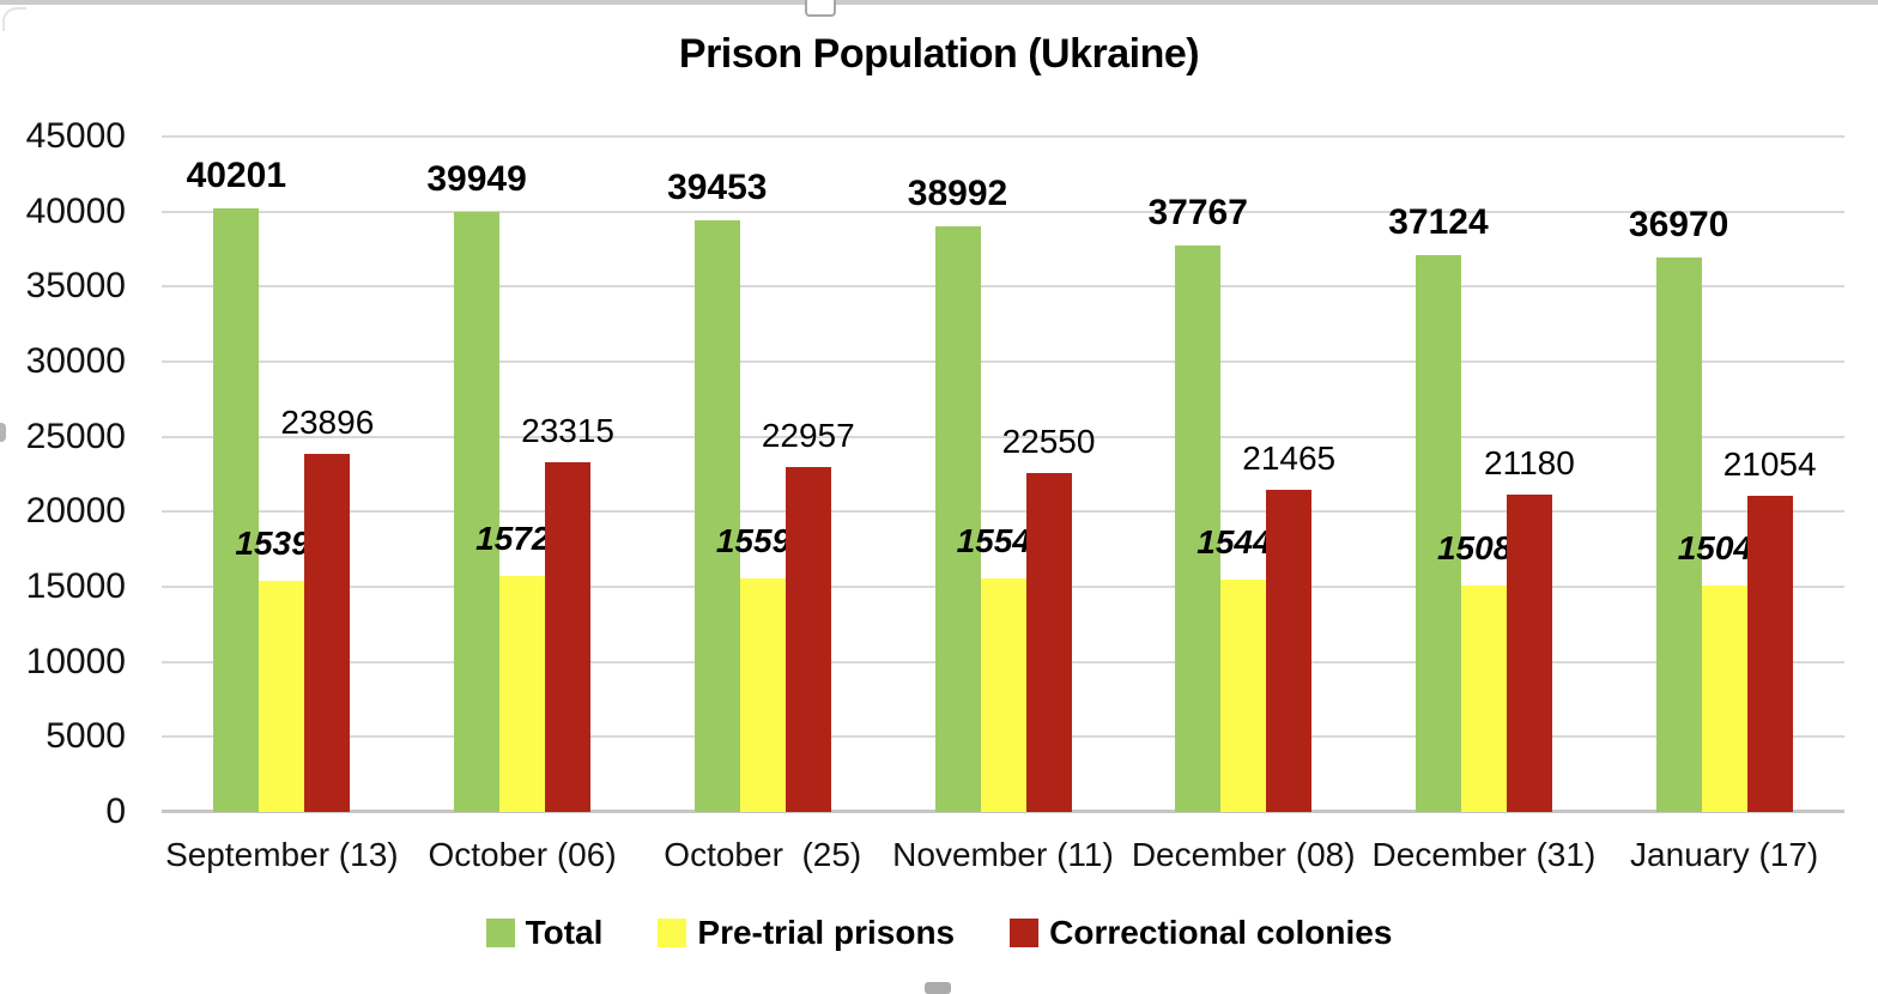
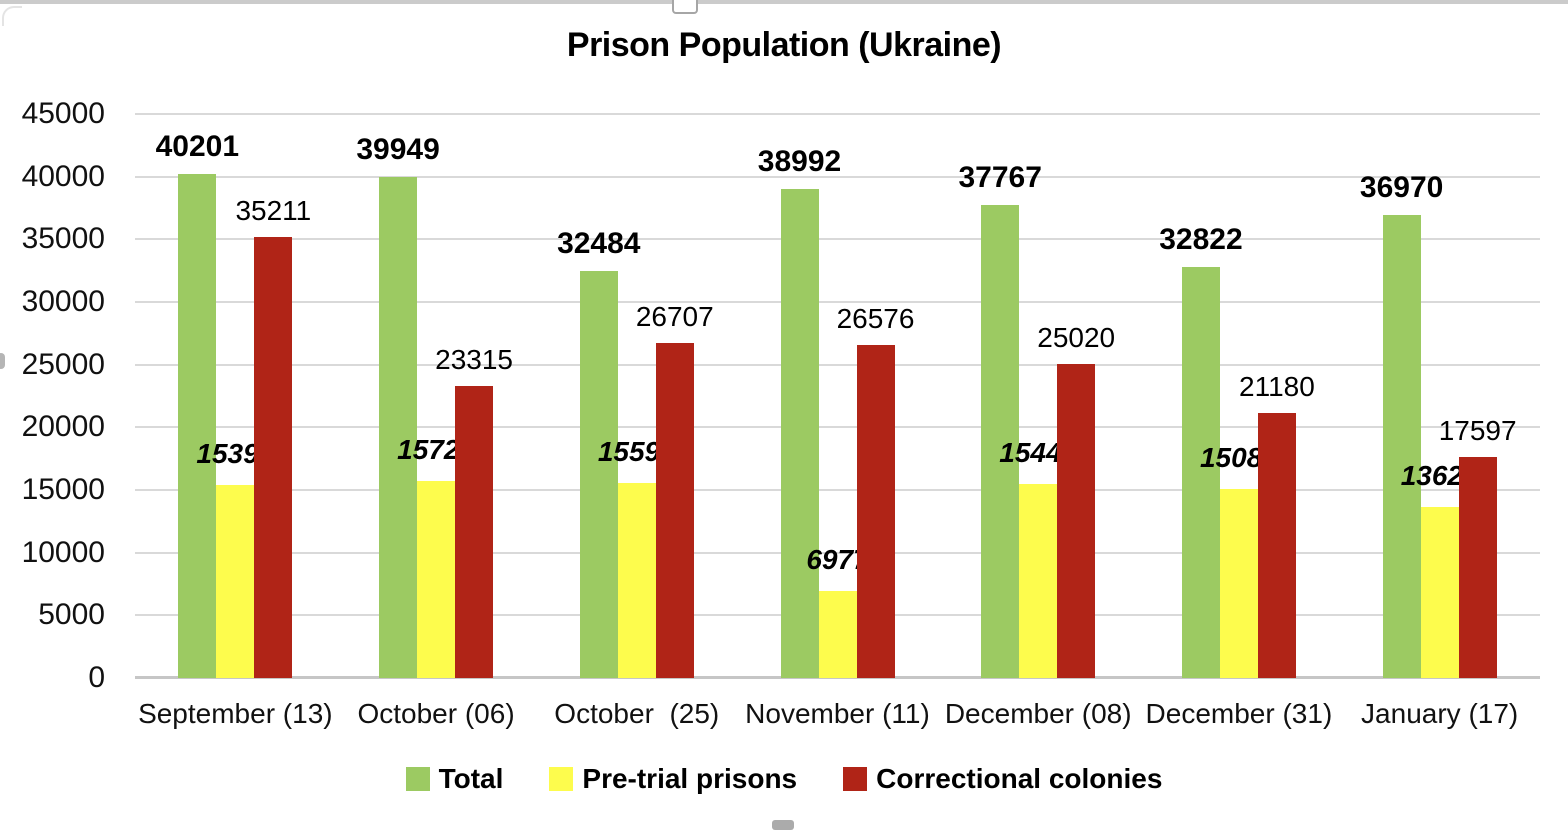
Correctional colonies/September (13): 23896 -> 35211
Total/October (25): 39453 -> 32484
Correctional colonies/October (25): 22957 -> 26707
Pre-trial prisons/November (11): 15549 -> 6977
Correctional colonies/November (11): 22550 -> 26576
Correctional colonies/December (08): 21465 -> 25020
Total/December (31): 37124 -> 32822
Pre-trial prisons/January (17): 15040 -> 13621
Correctional colonies/January (17): 21054 -> 17597
